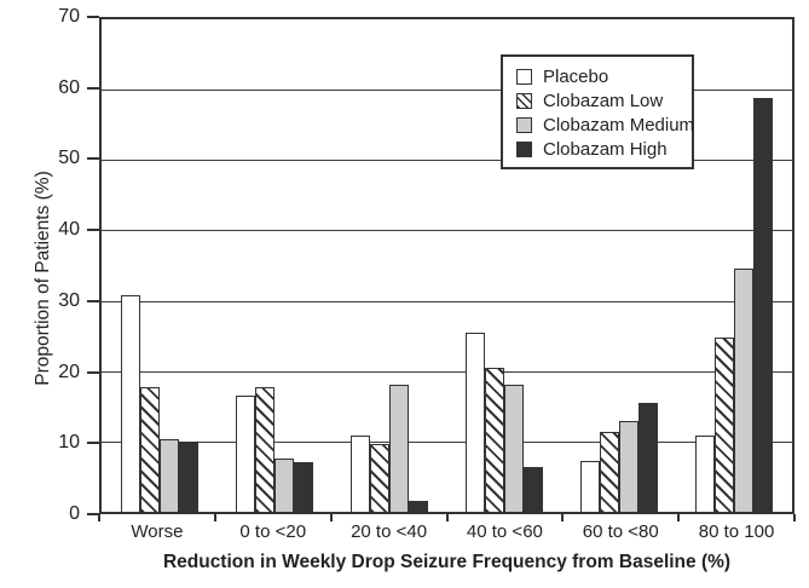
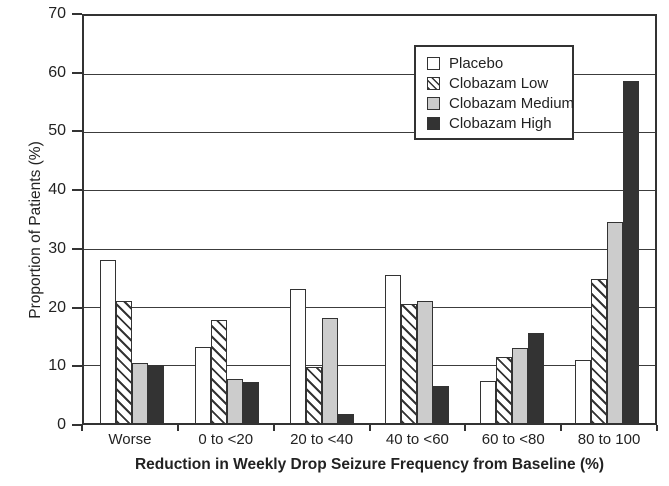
Placebo/Worse: 31 -> 28
Clobazam Low/Worse: 18 -> 21
Placebo/0 to <20: 16 -> 13
Placebo/20 to <40: 11 -> 23
Clobazam Medium/40 to <60: 18 -> 21
